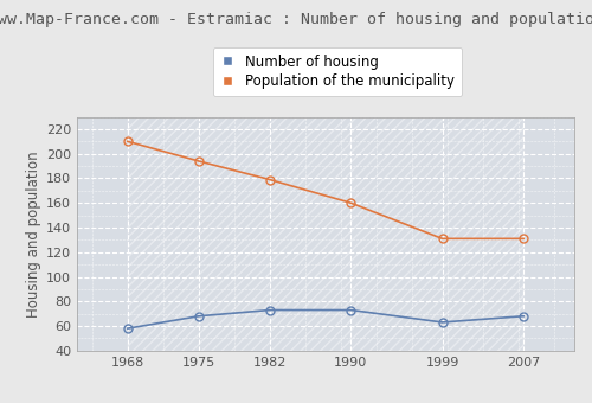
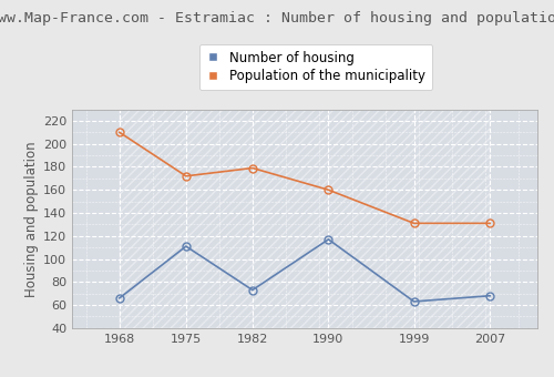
Number of housing/1968: 58 -> 66
Number of housing/1975: 68 -> 111
Population of the municipality/1975: 194 -> 172
Number of housing/1990: 73 -> 117
